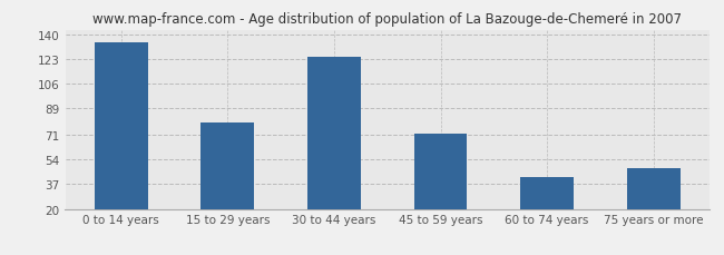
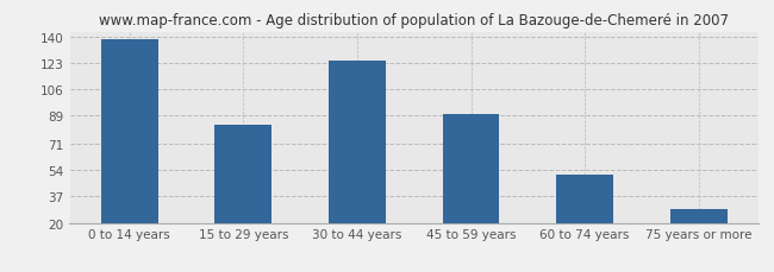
0 to 14 years: 134 -> 138
15 to 29 years: 79 -> 83
45 to 59 years: 72 -> 90
60 to 74 years: 42 -> 51
75 years or more: 48 -> 29
